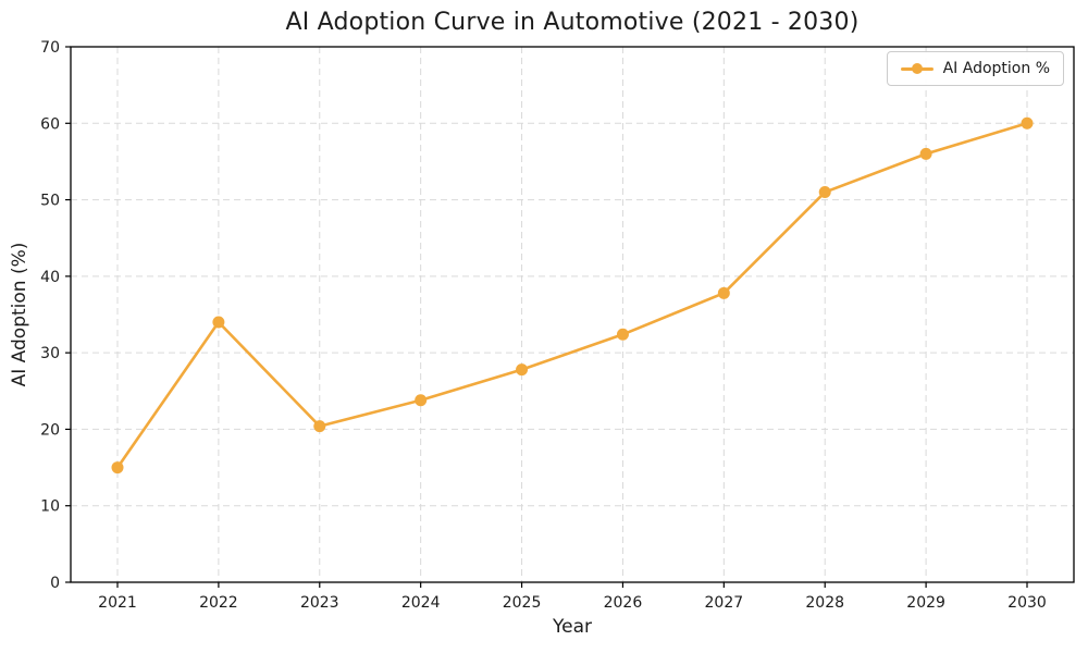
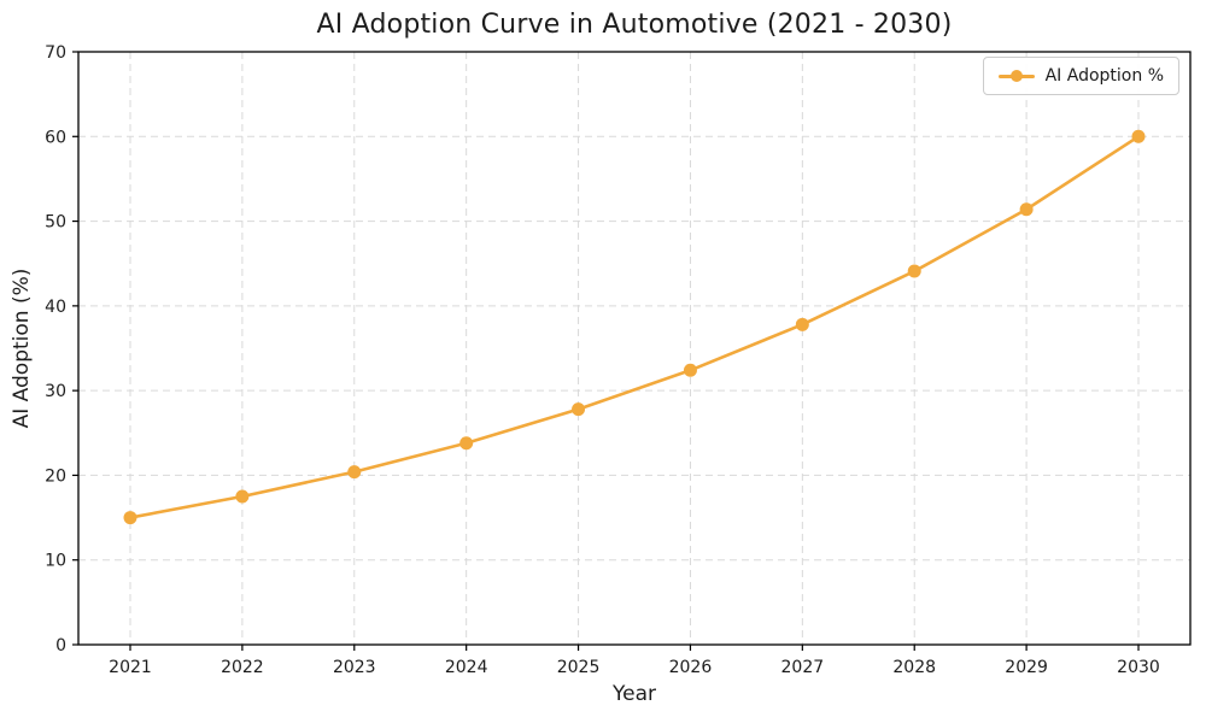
2022: 34 -> 18
2028: 51 -> 44
2029: 56 -> 51
